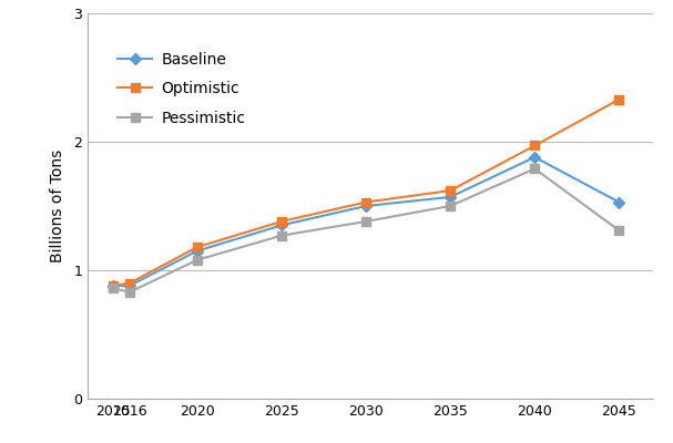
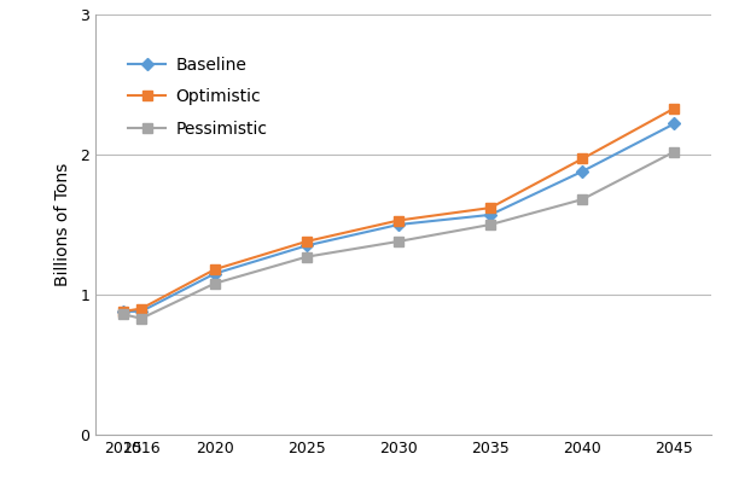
Pessimistic/2040: 1.79 -> 1.68
Baseline/2045: 1.53 -> 2.22
Pessimistic/2045: 1.31 -> 2.02
